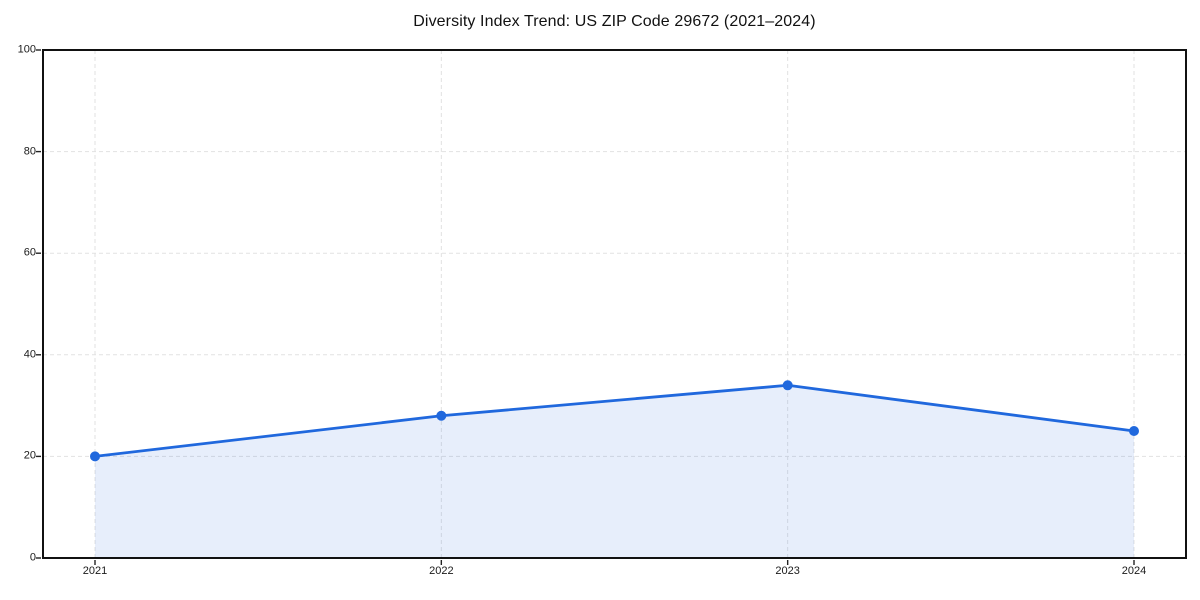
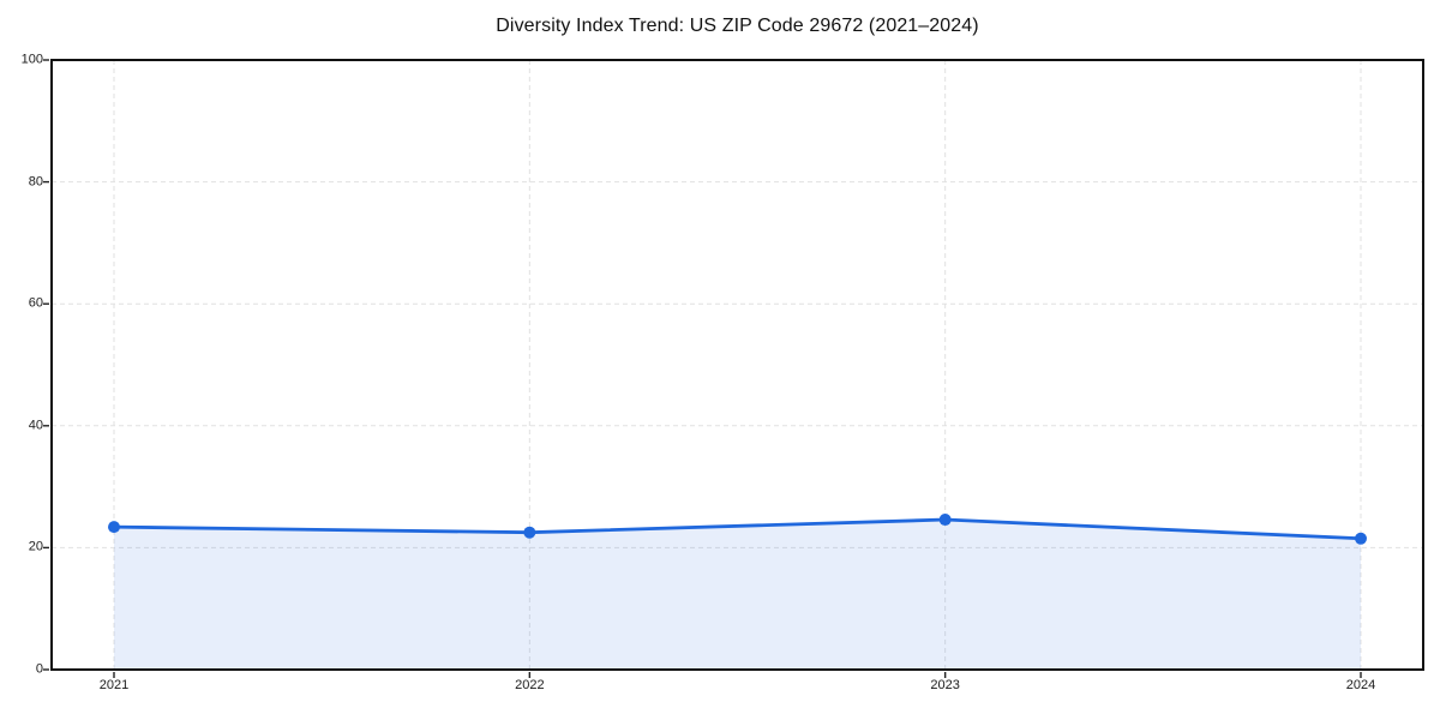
2021: 20 -> 23
2022: 28 -> 22
2023: 34 -> 25
2024: 25 -> 22
